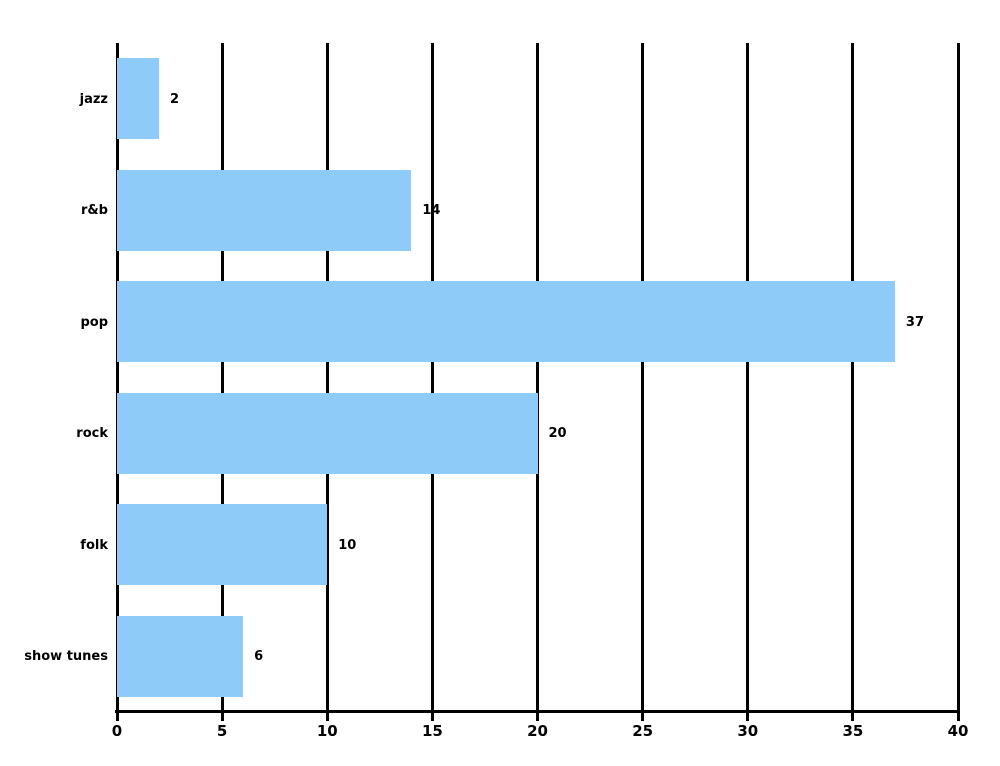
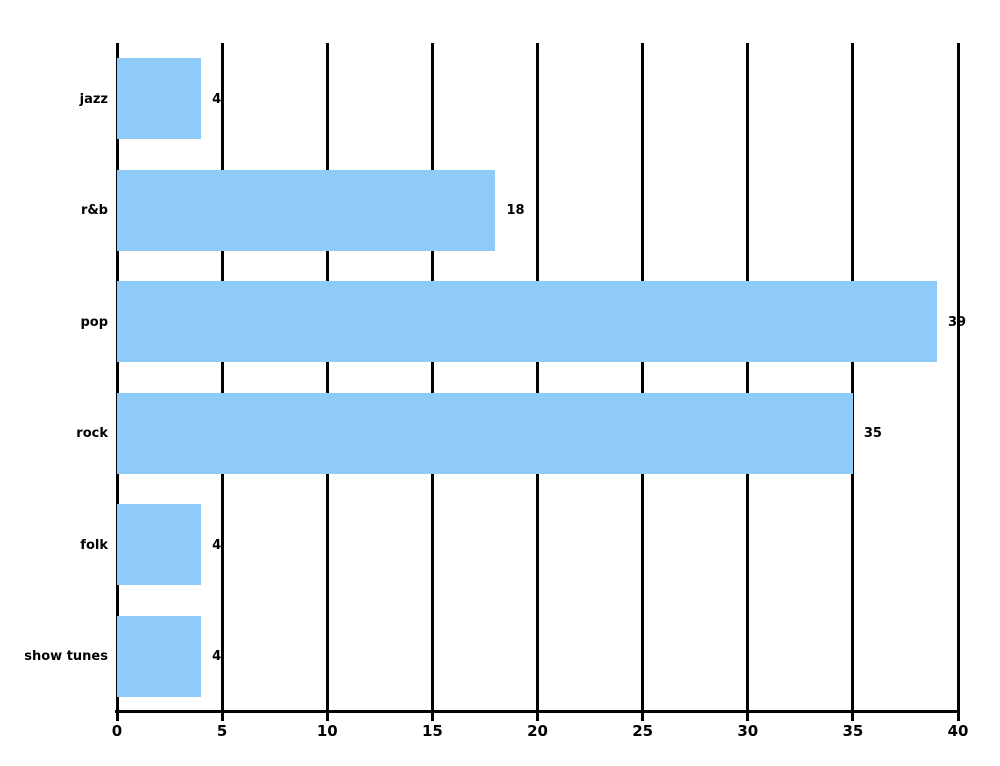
jazz: 2 -> 4
r&b: 14 -> 18
pop: 37 -> 39
rock: 20 -> 35
folk: 10 -> 4
show tunes: 6 -> 4
